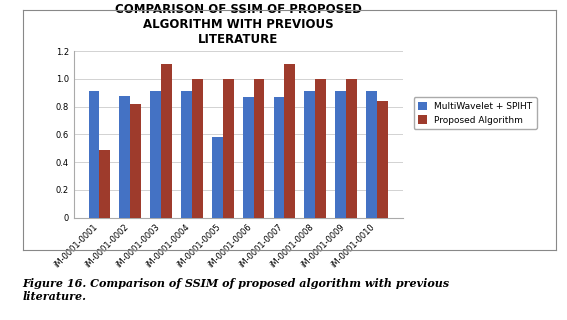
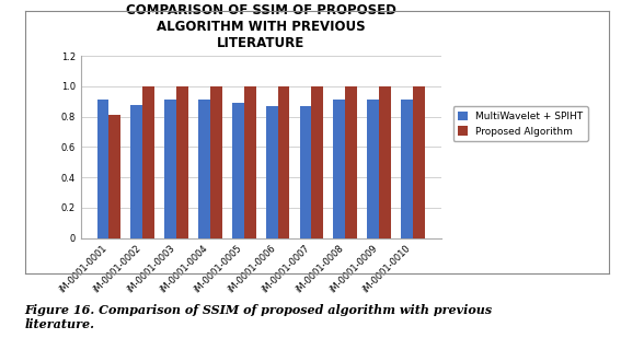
Proposed Algorithm/iM-0001-0001: 0.49 -> 0.81
Proposed Algorithm/iM-0001-0002: 0.82 -> 1.00
Proposed Algorithm/iM-0001-0003: 1.11 -> 1.00
MultiWavelet + SPIHT/iM-0001-0005: 0.58 -> 0.89
Proposed Algorithm/iM-0001-0007: 1.11 -> 1.00
Proposed Algorithm/iM-0001-0010: 0.84 -> 1.00
